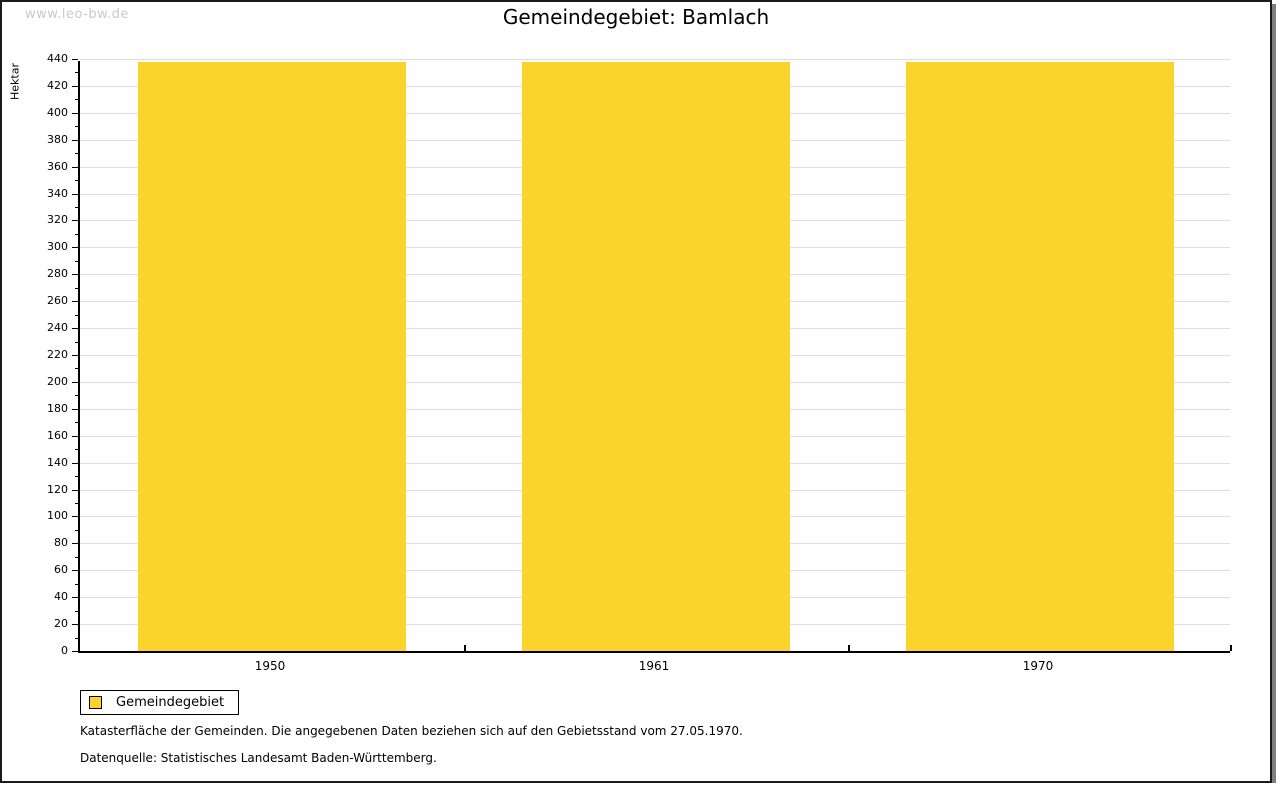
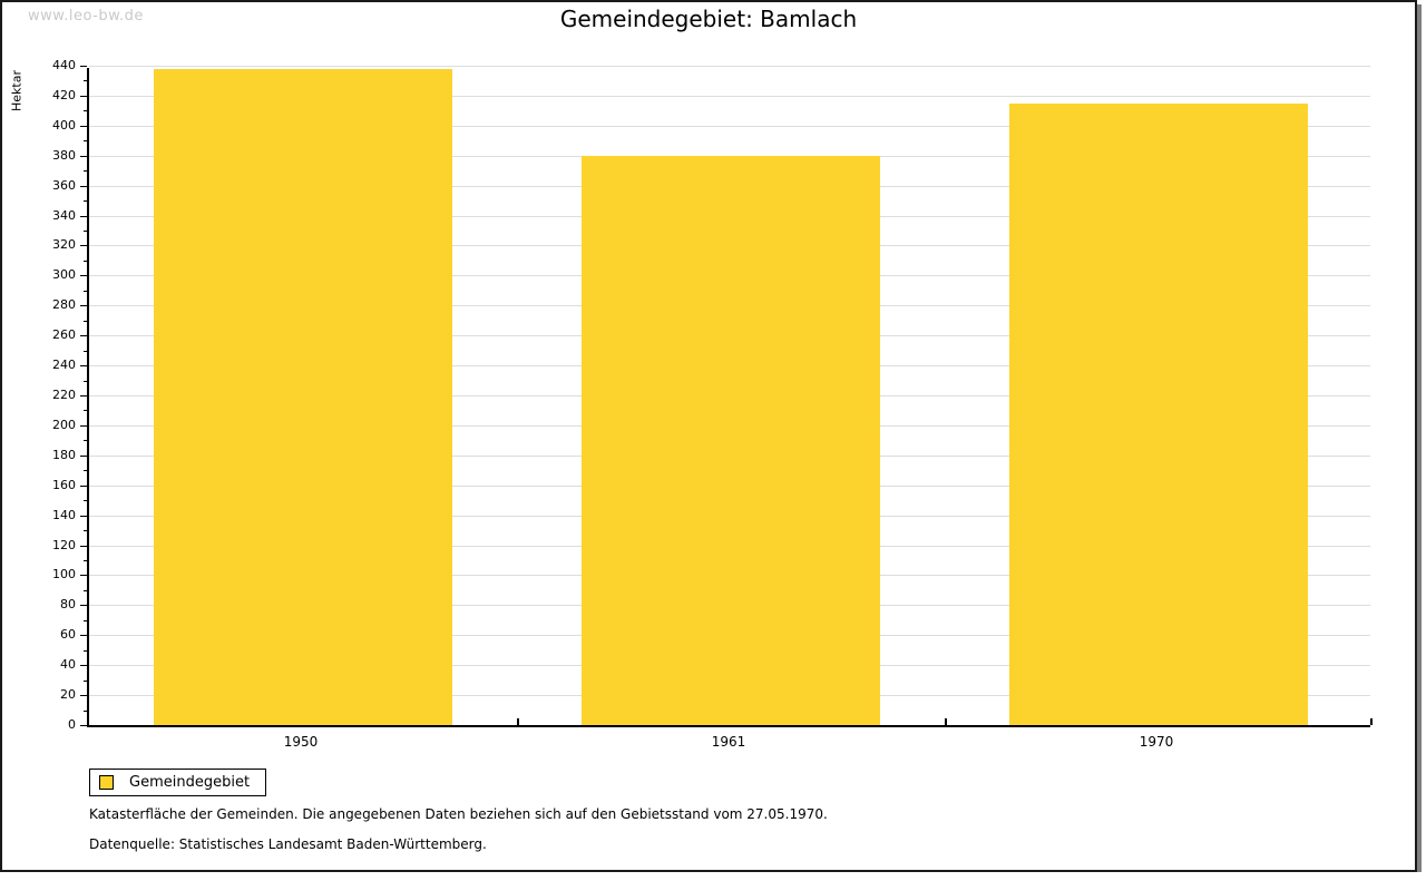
1961: 438 -> 380
1970: 438 -> 415
